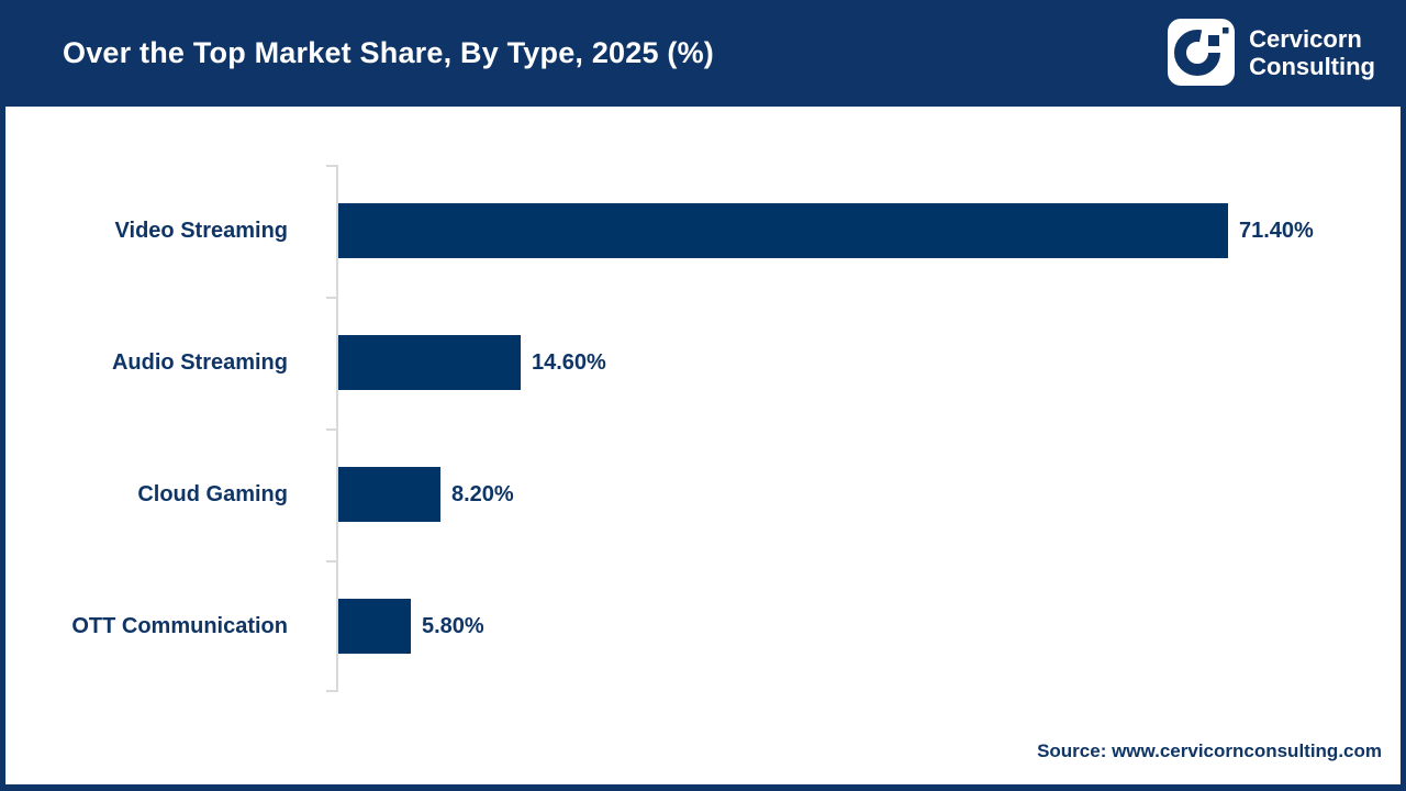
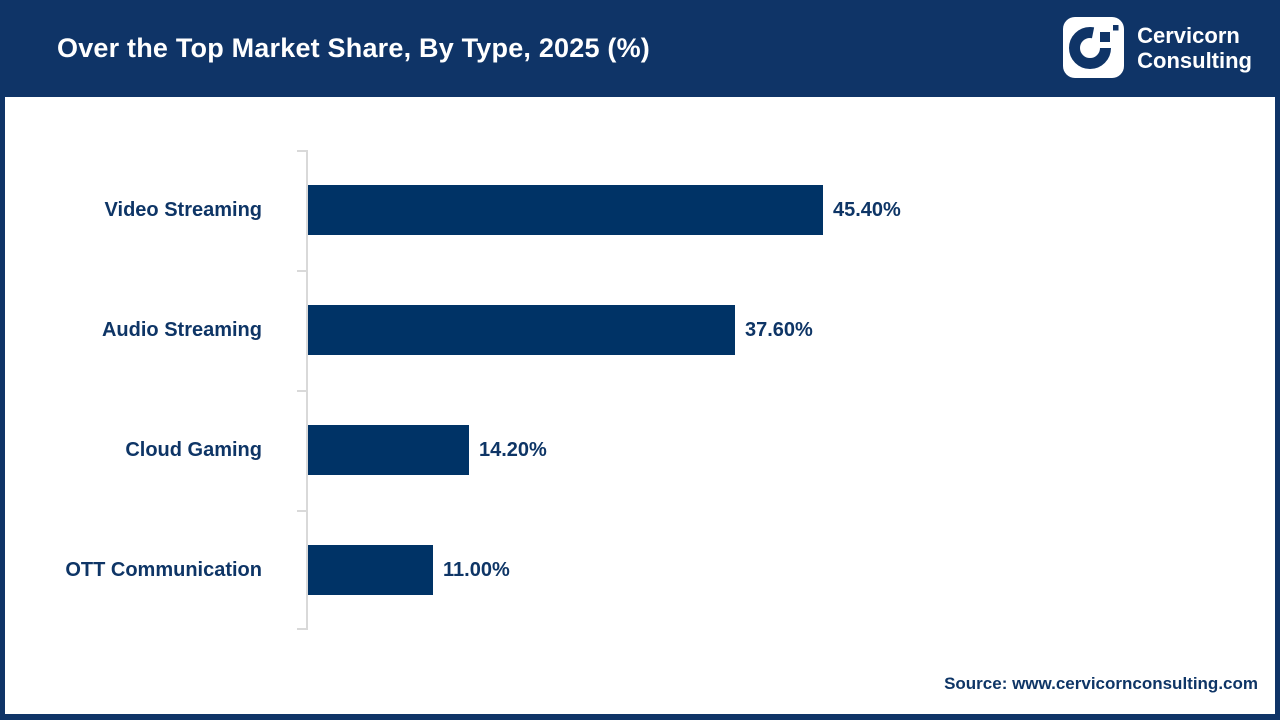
Video Streaming: 71.40% -> 45.40%
Audio Streaming: 14.60% -> 37.60%
Cloud Gaming: 8.20% -> 14.20%
OTT Communication: 5.80% -> 11.00%
